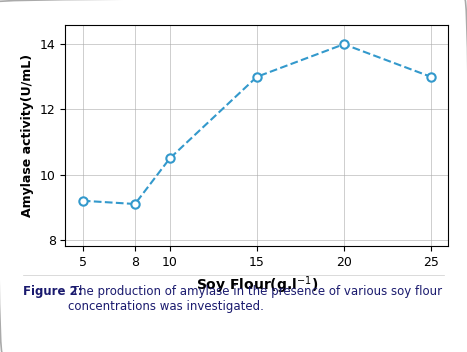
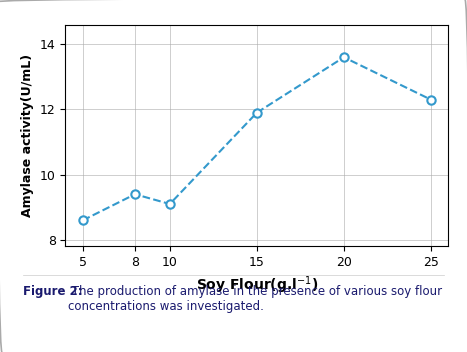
5: 9.2 -> 8.6
8: 9.1 -> 9.4
10: 10.5 -> 9.1
15: 13.0 -> 11.9
20: 14.0 -> 13.6
25: 13.0 -> 12.3
